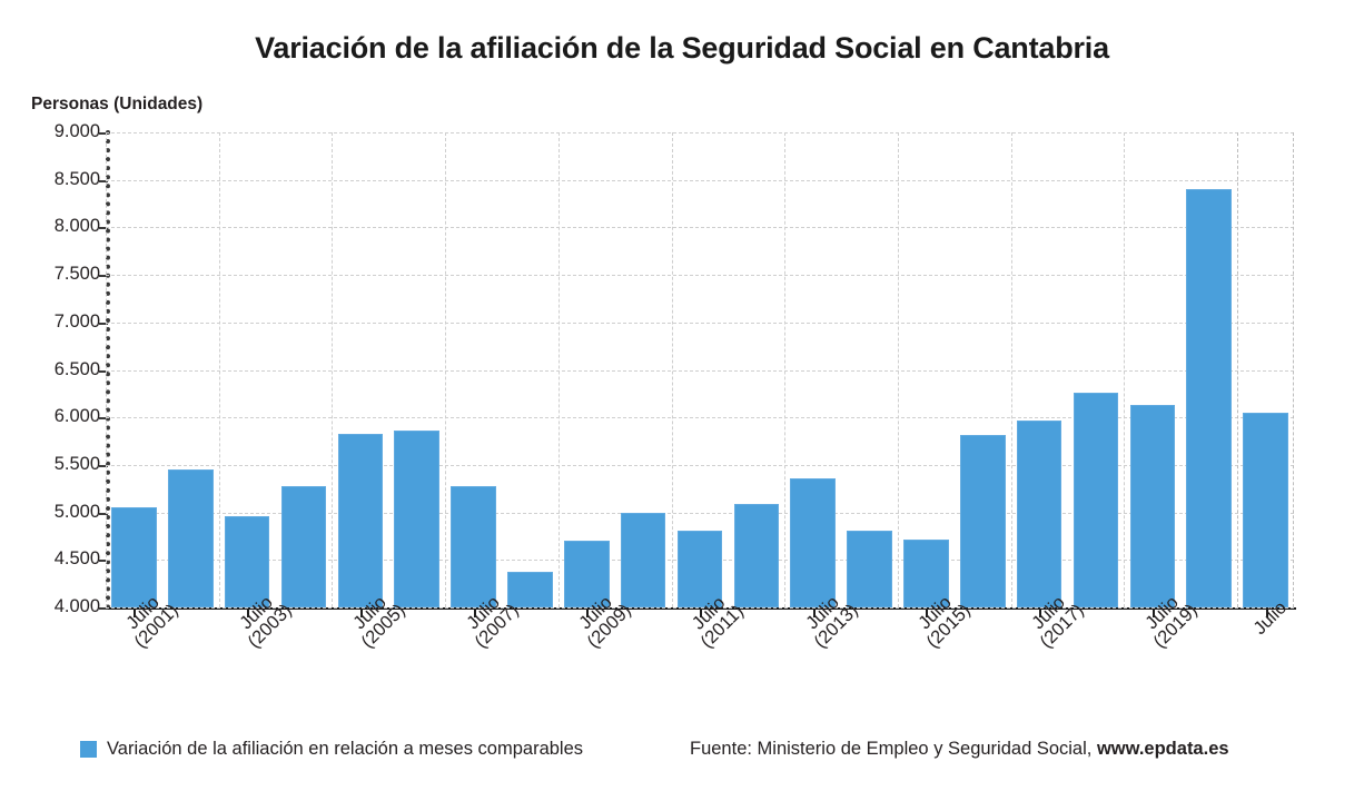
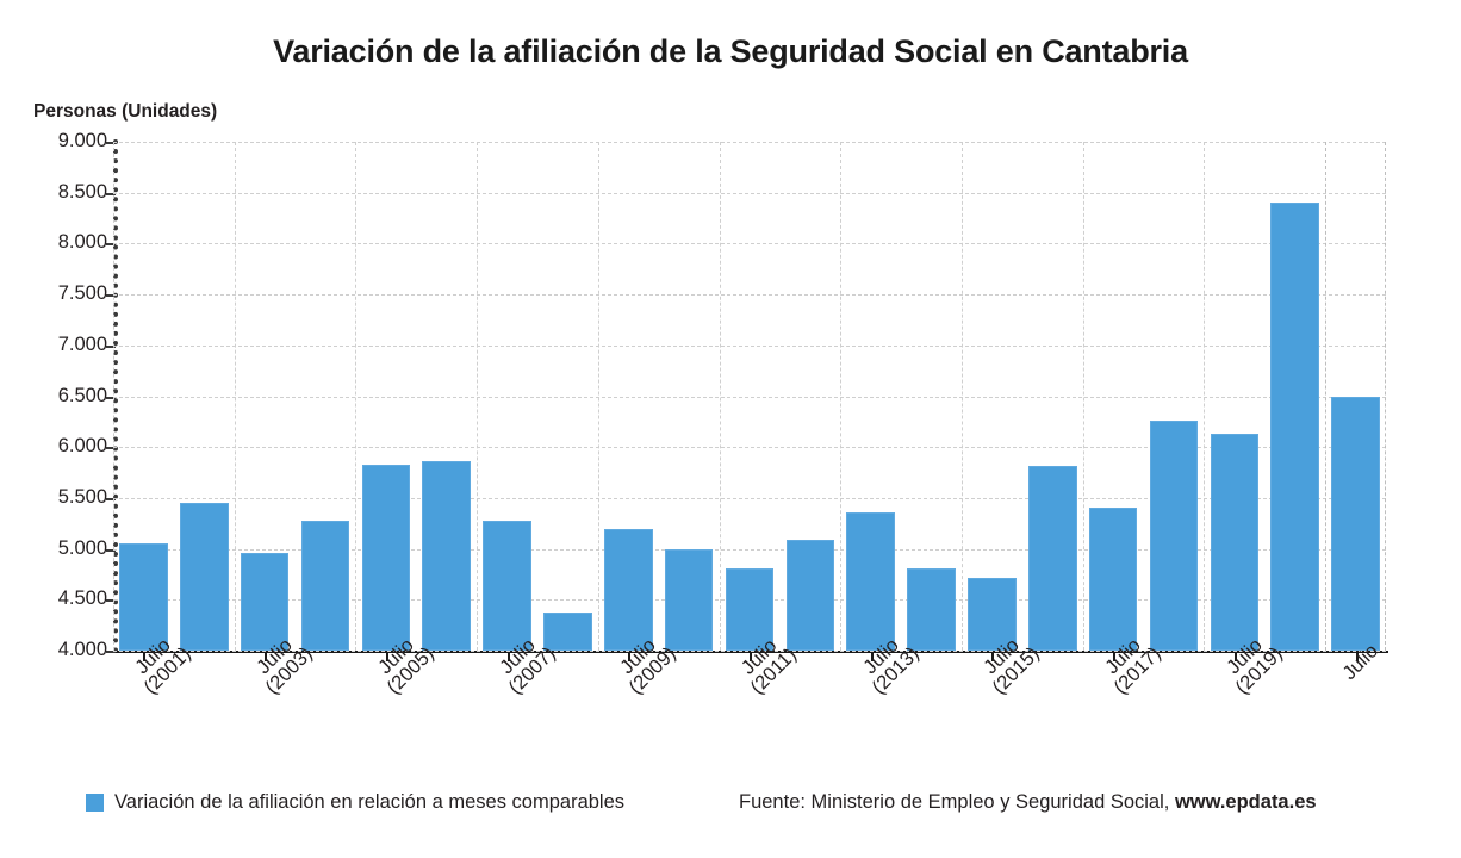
Julio (2009): 4700 -> 5200
Julio (2017): 6000 -> 5400
Julio: 6000 -> 6500
